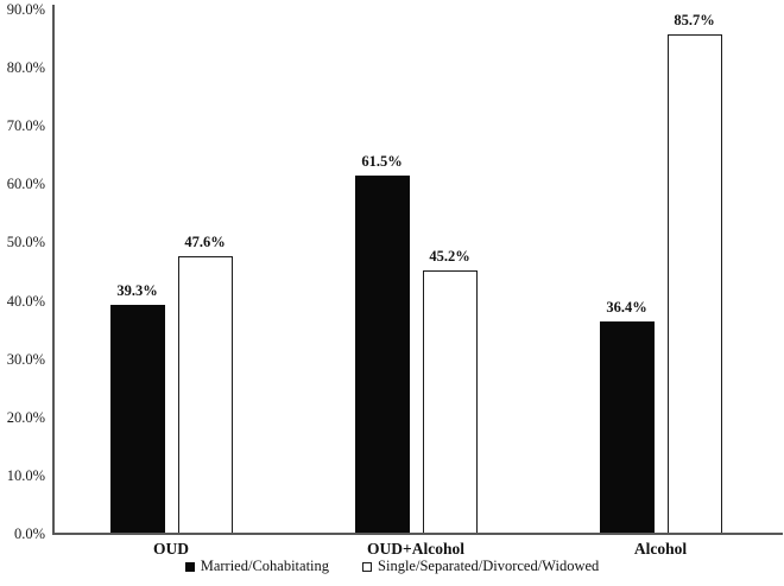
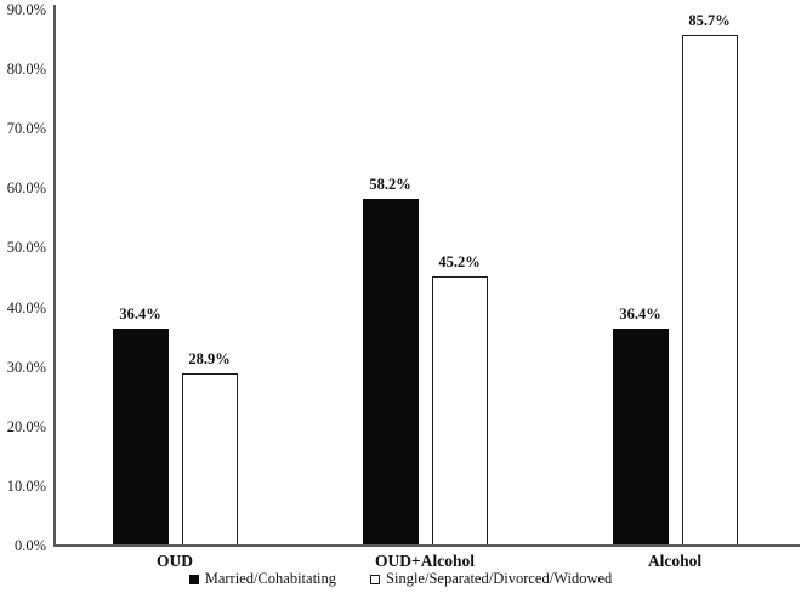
Married/Cohabitating/OUD: 39.3% -> 36.4%
Single/Separated/Divorced/Widowed/OUD: 47.6% -> 28.9%
Married/Cohabitating/OUD+Alcohol: 61.5% -> 58.2%
